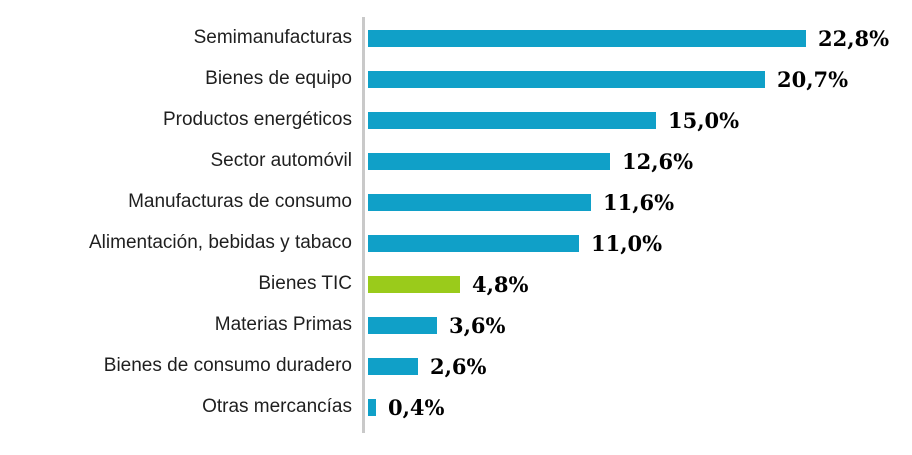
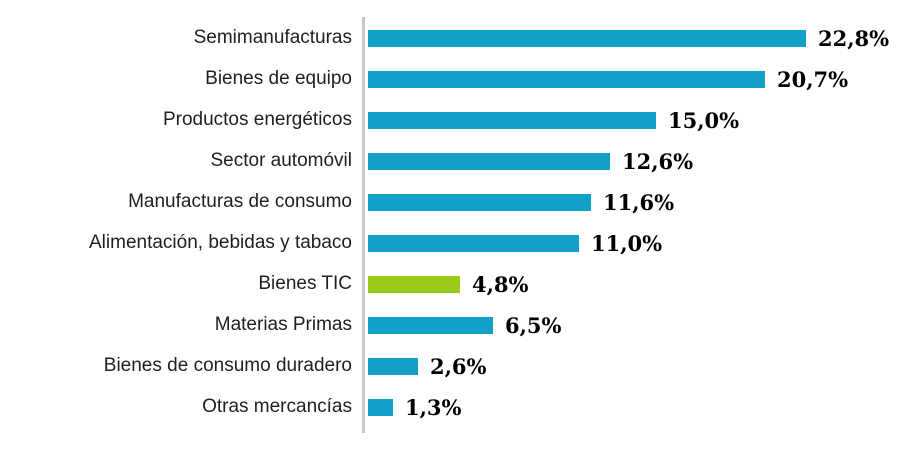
Materias Primas: 3,6% -> 6,5%
Otras mercancías: 0,4% -> 1,3%
